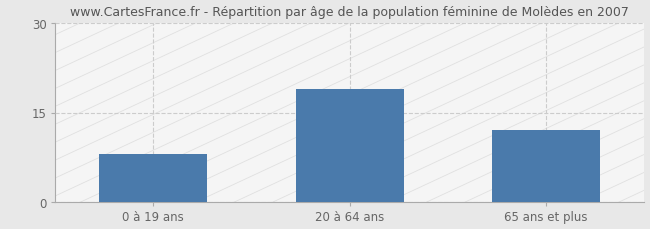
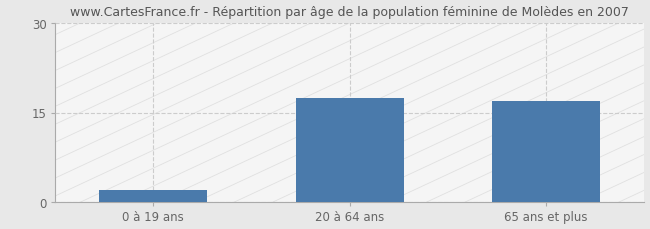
0 à 19 ans: 8.0 -> 2.0
20 à 64 ans: 19.0 -> 17.5
65 ans et plus: 12.0 -> 17.0
